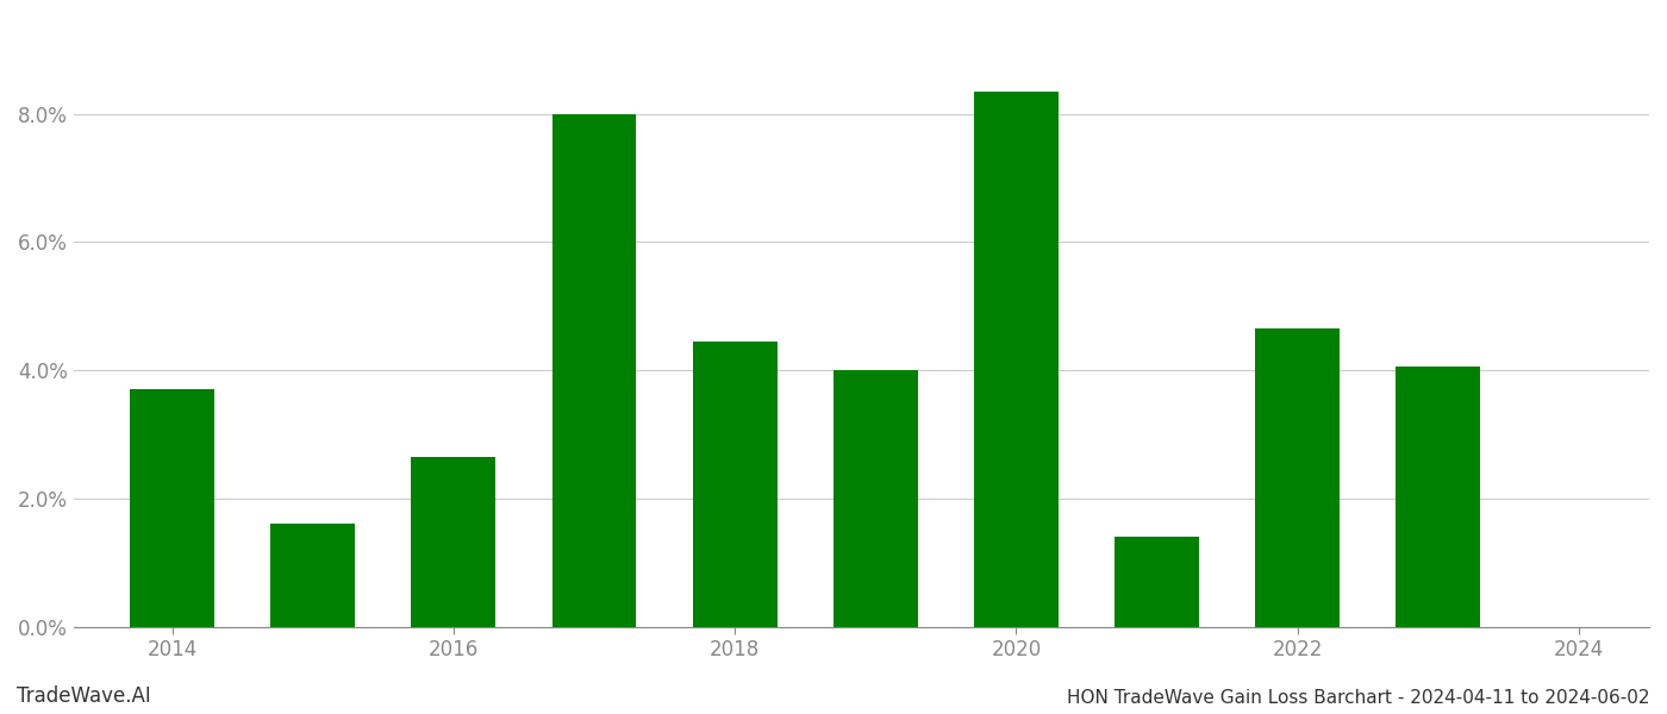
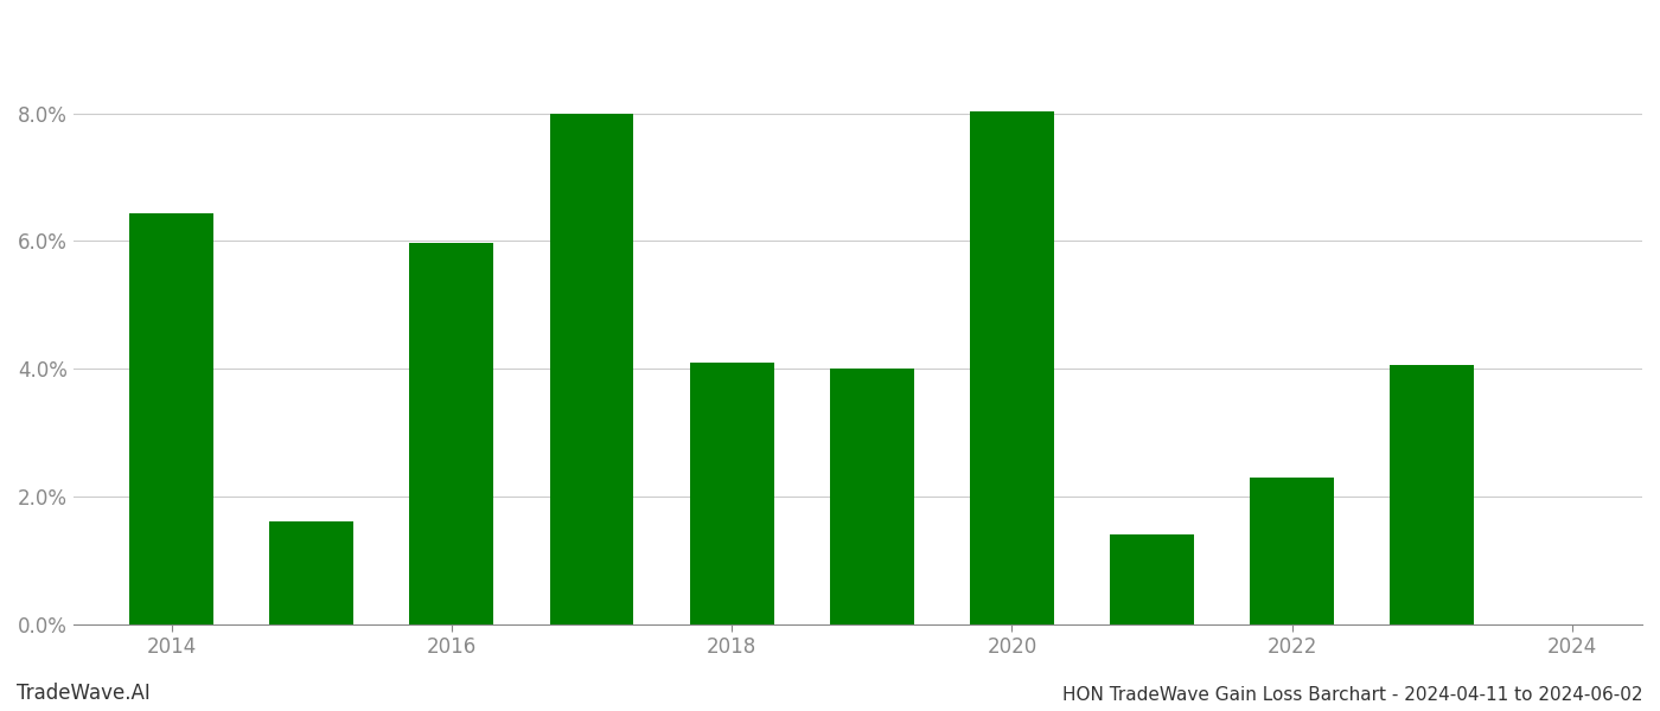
2014: 3.70% -> 6.44%
2016: 2.65% -> 5.98%
2018: 4.45% -> 4.10%
2020: 8.35% -> 8.04%
2022: 4.65% -> 2.30%
